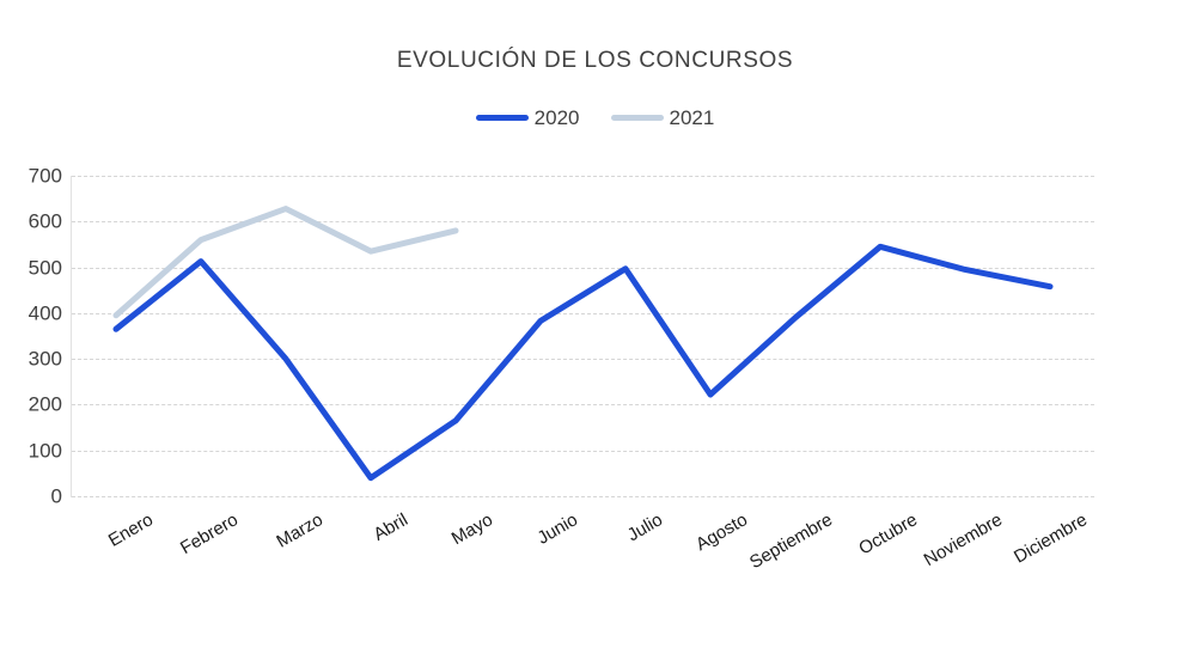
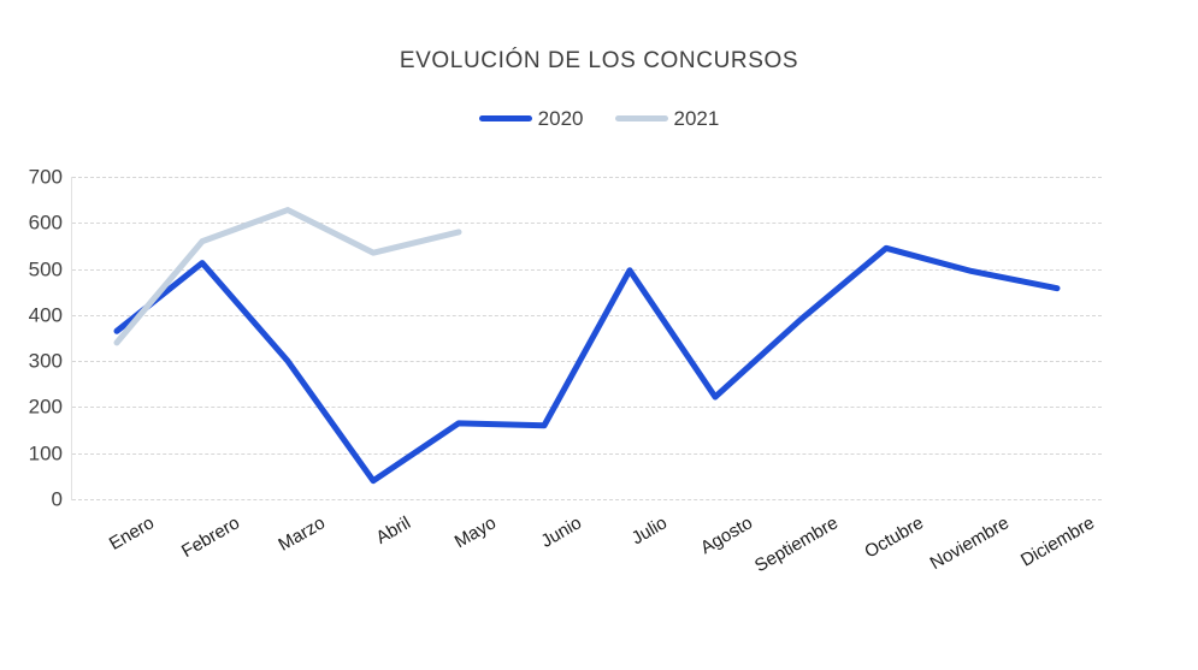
2021/Enero: 400 -> 340
2020/Junio: 380 -> 160
